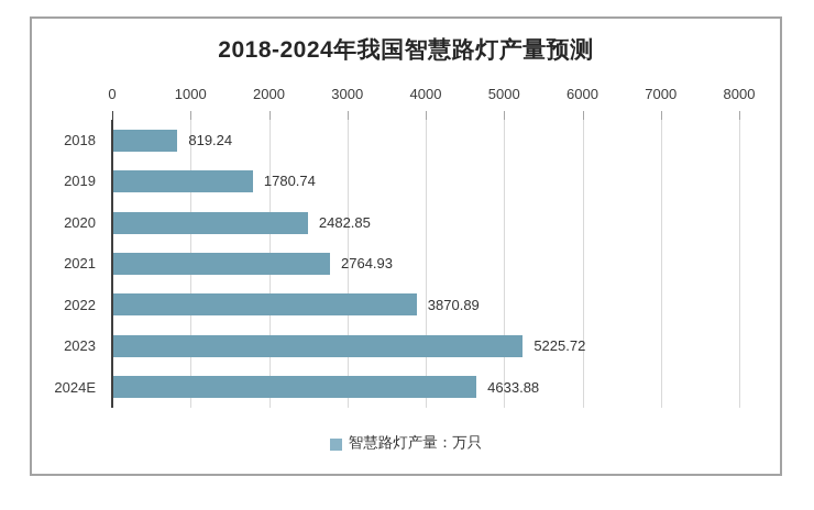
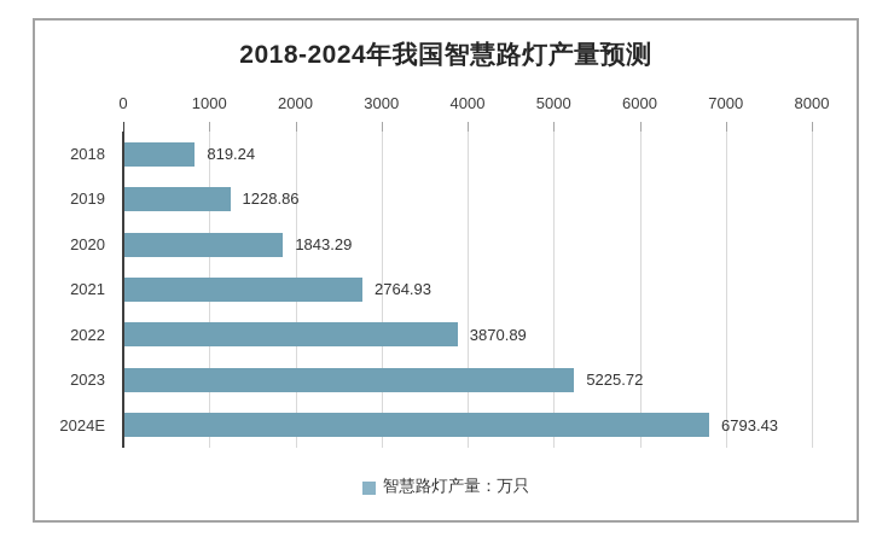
2019: 1780.74 -> 1228.86
2020: 2482.85 -> 1843.29
2024E: 4633.88 -> 6793.43
